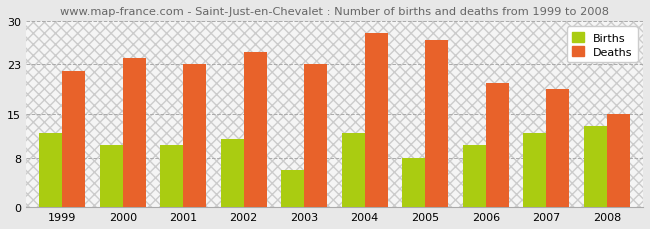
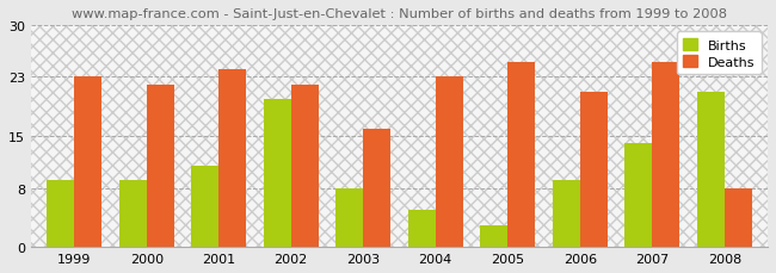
Births/1999: 12 -> 9
Deaths/1999: 22 -> 23
Births/2000: 10 -> 9
Deaths/2000: 24 -> 22
Births/2001: 10 -> 11
Deaths/2001: 23 -> 24
Births/2002: 11 -> 20
Deaths/2002: 25 -> 22
Births/2003: 6 -> 8
Deaths/2003: 23 -> 16
Births/2004: 12 -> 5
Deaths/2004: 28 -> 23
Births/2005: 8 -> 3
Deaths/2005: 27 -> 25
Births/2006: 10 -> 9
Deaths/2006: 20 -> 21
Births/2007: 12 -> 14
Deaths/2007: 19 -> 25
Births/2008: 13 -> 21
Deaths/2008: 15 -> 8
